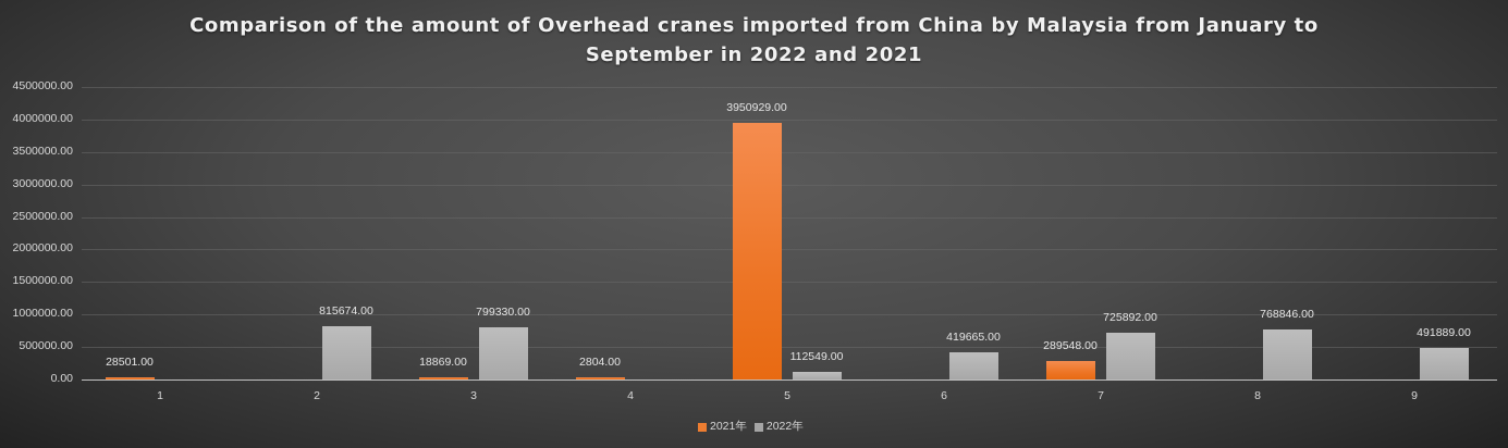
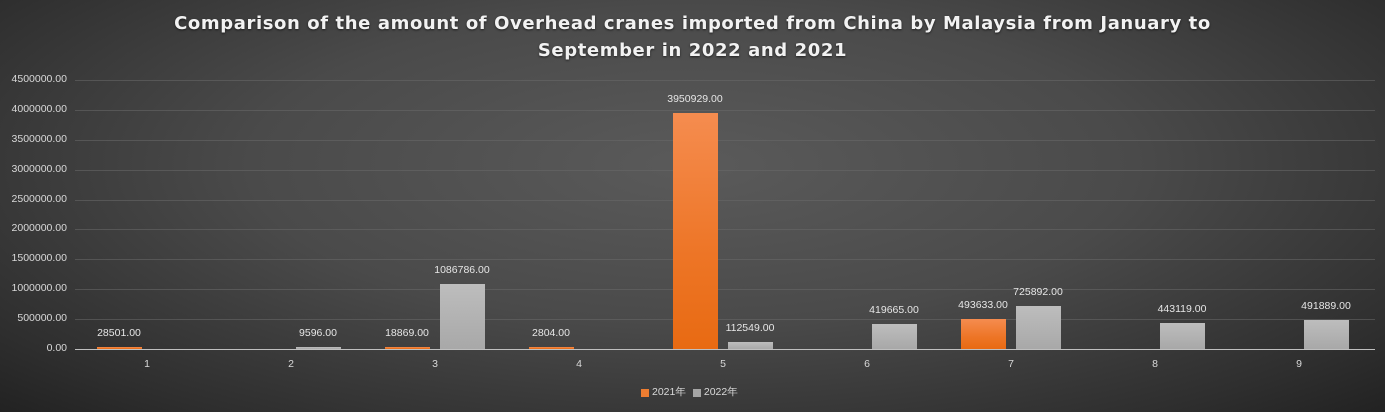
2022年/2: 815674.00 -> 9596.00
2022年/3: 799330.00 -> 1086786.00
2021年/7: 289548.00 -> 493633.00
2022年/8: 768846.00 -> 443119.00
